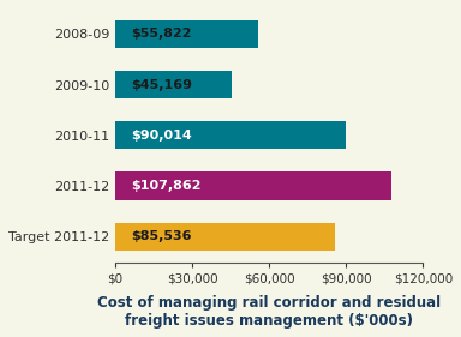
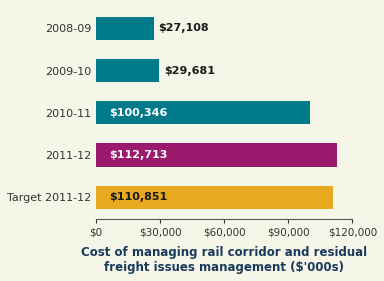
2008-09: $55,822 -> $27,108
2009-10: $45,169 -> $29,681
2010-11: $90,014 -> $100,346
2011-12: $107,862 -> $112,713
Target 2011-12: $85,536 -> $110,851
